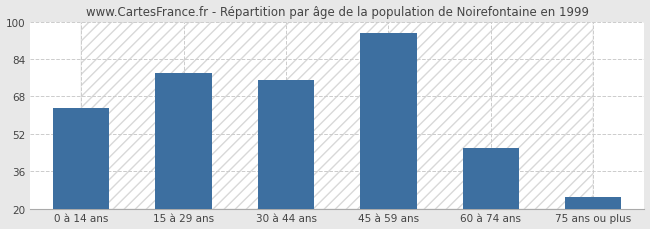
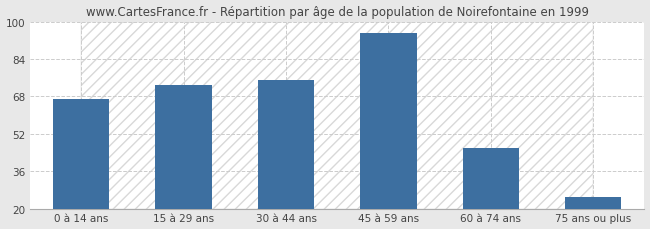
0 à 14 ans: 63 -> 67
15 à 29 ans: 78 -> 73
